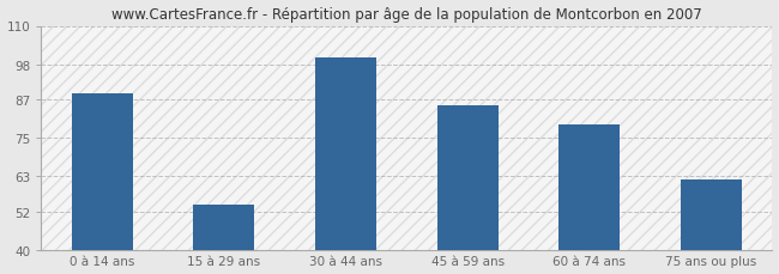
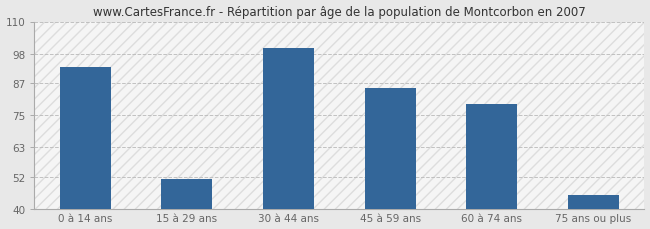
0 à 14 ans: 89 -> 93
15 à 29 ans: 54 -> 51
75 ans ou plus: 62 -> 45
